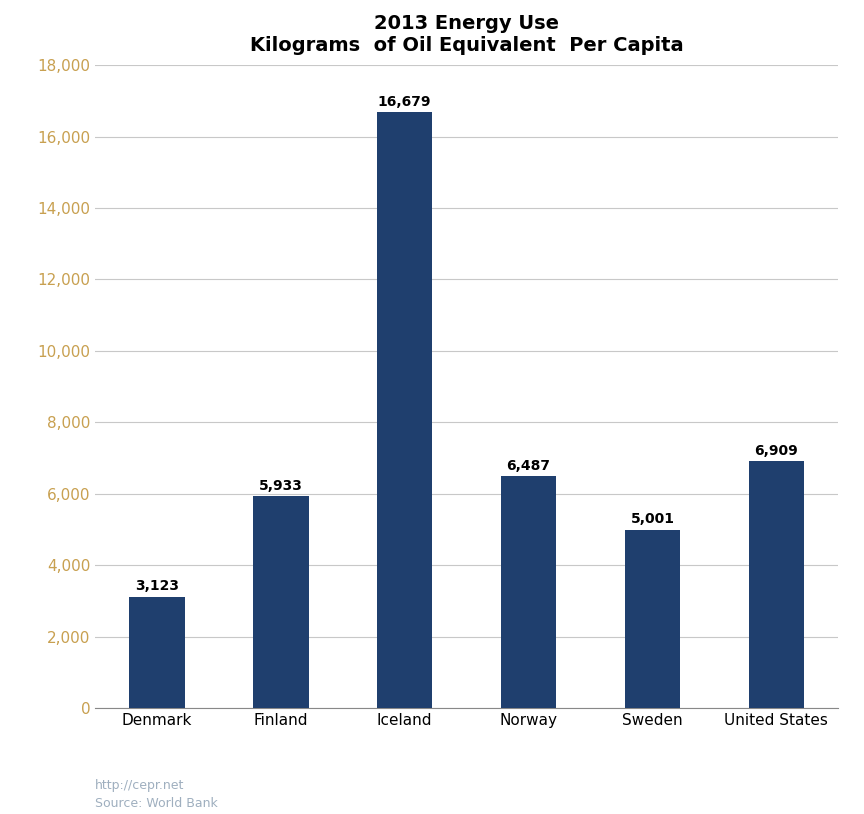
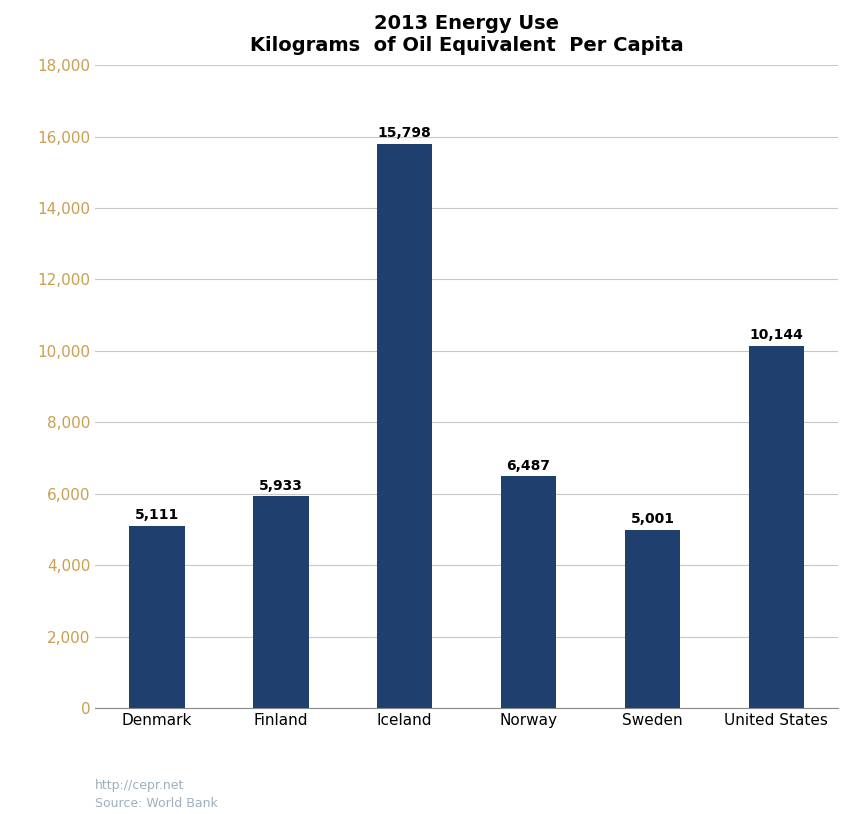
Denmark: 3,123 -> 5,111
Iceland: 16,679 -> 15,798
United States: 6,909 -> 10,144
